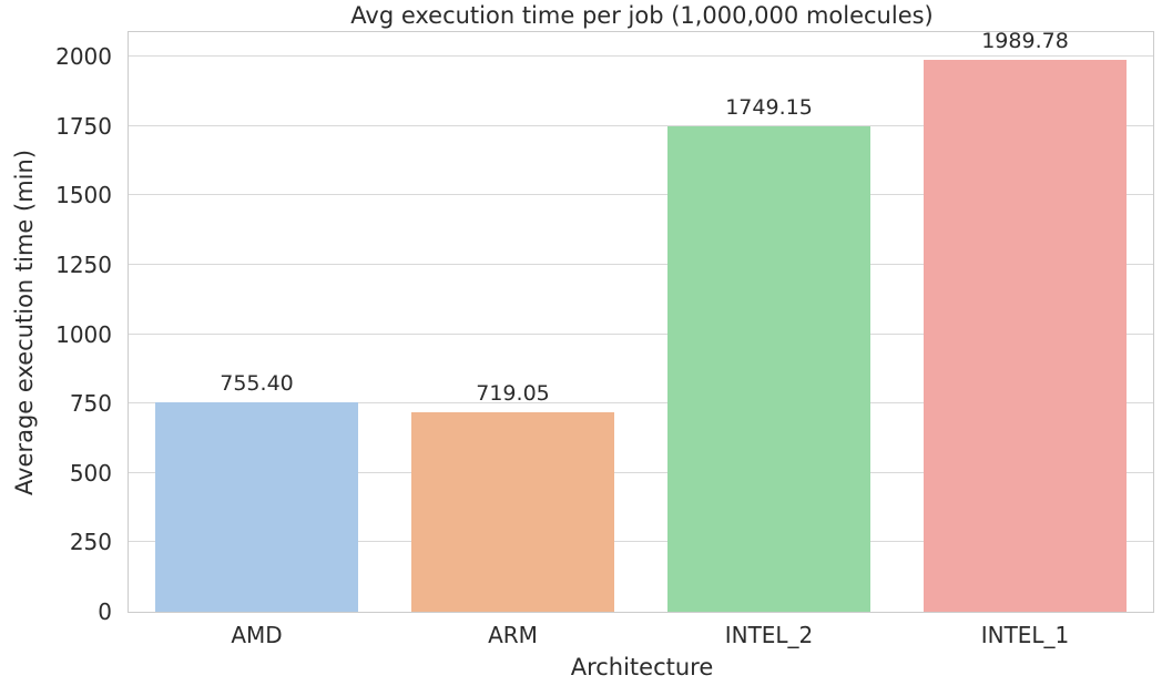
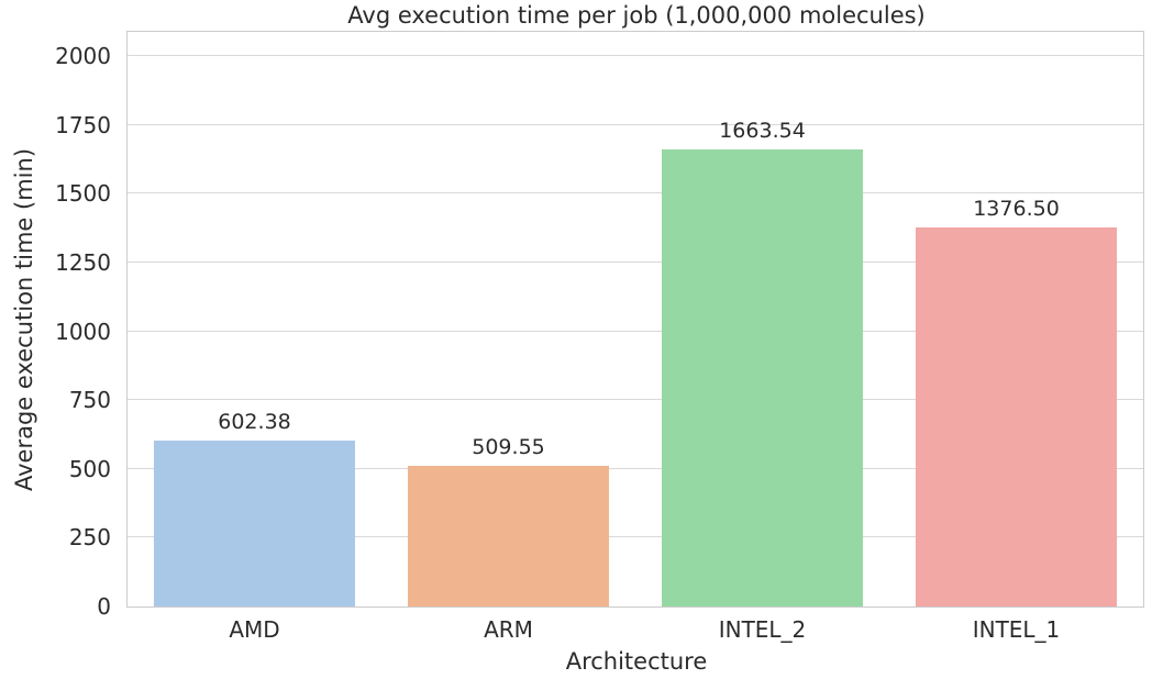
AMD: 755.40 -> 602.38
ARM: 719.05 -> 509.55
INTEL_2: 1749.15 -> 1663.54
INTEL_1: 1989.78 -> 1376.50
